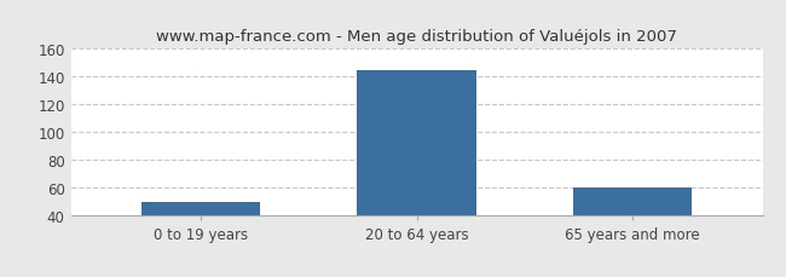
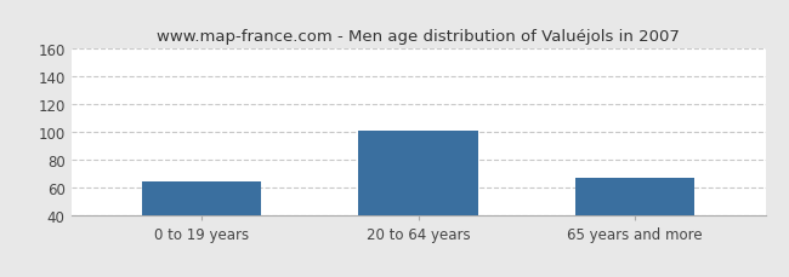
0 to 19 years: 50 -> 65
20 to 64 years: 145 -> 101
65 years and more: 60 -> 67
